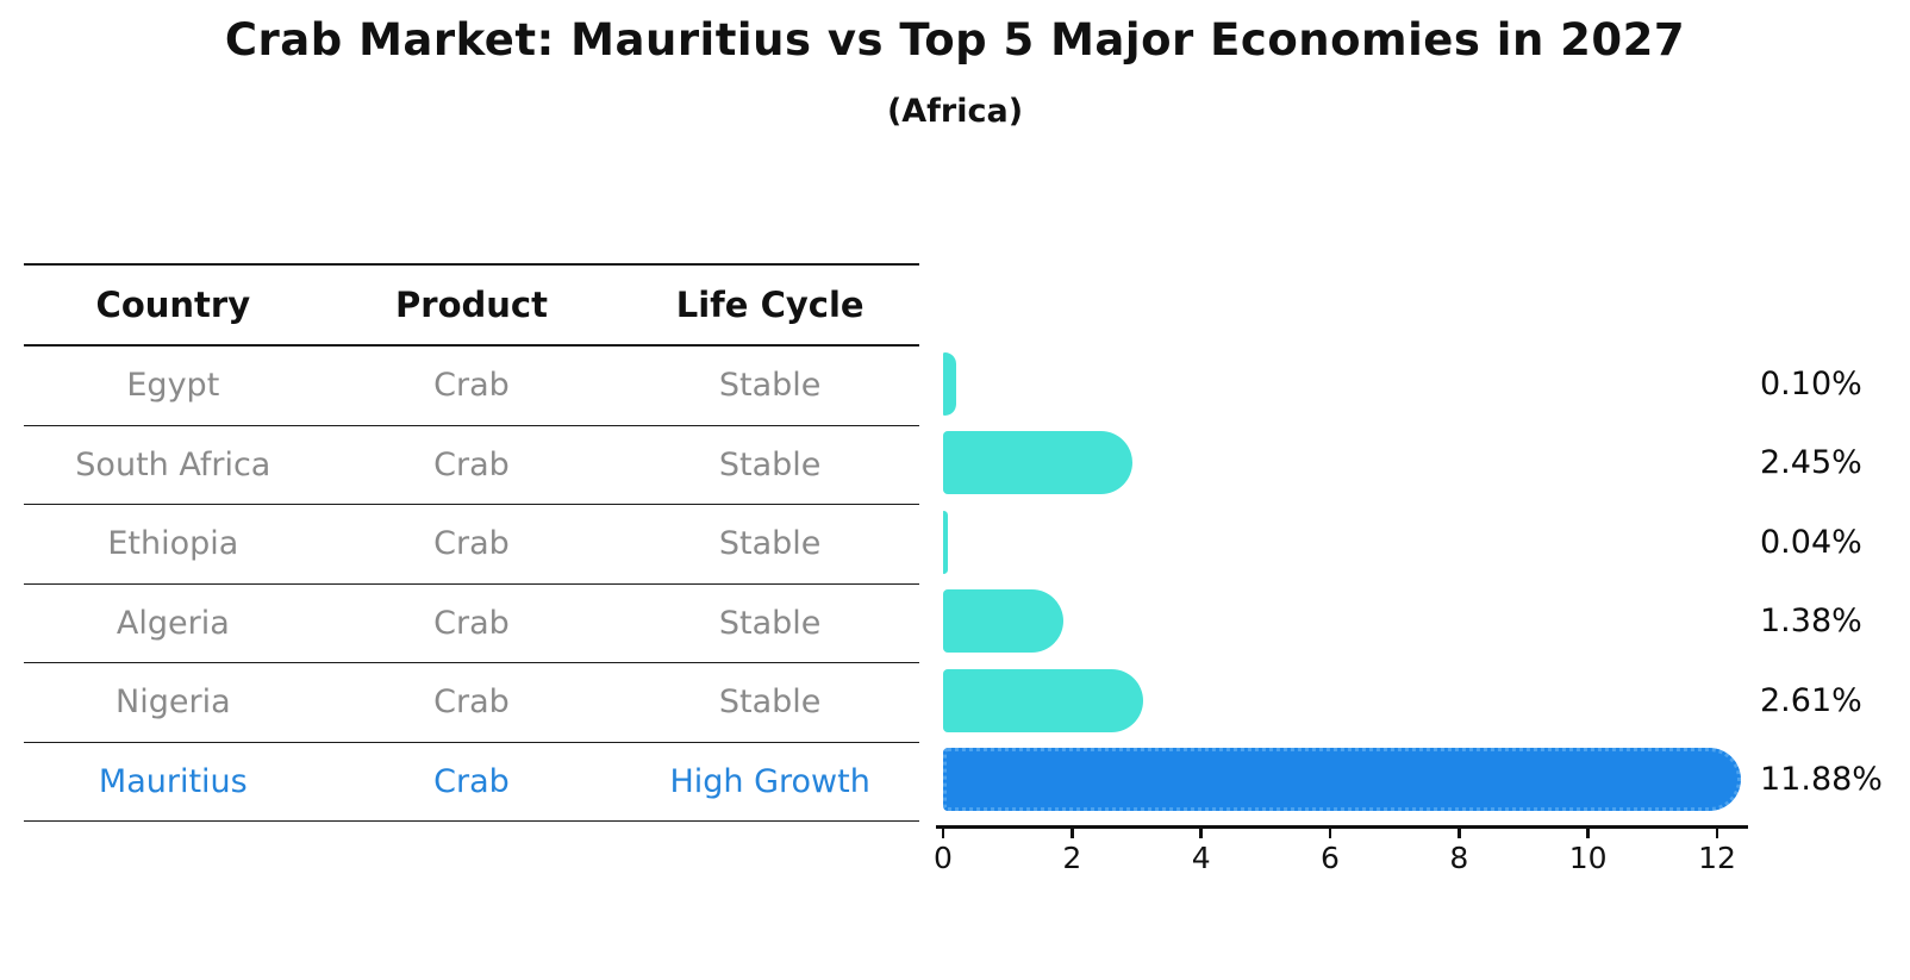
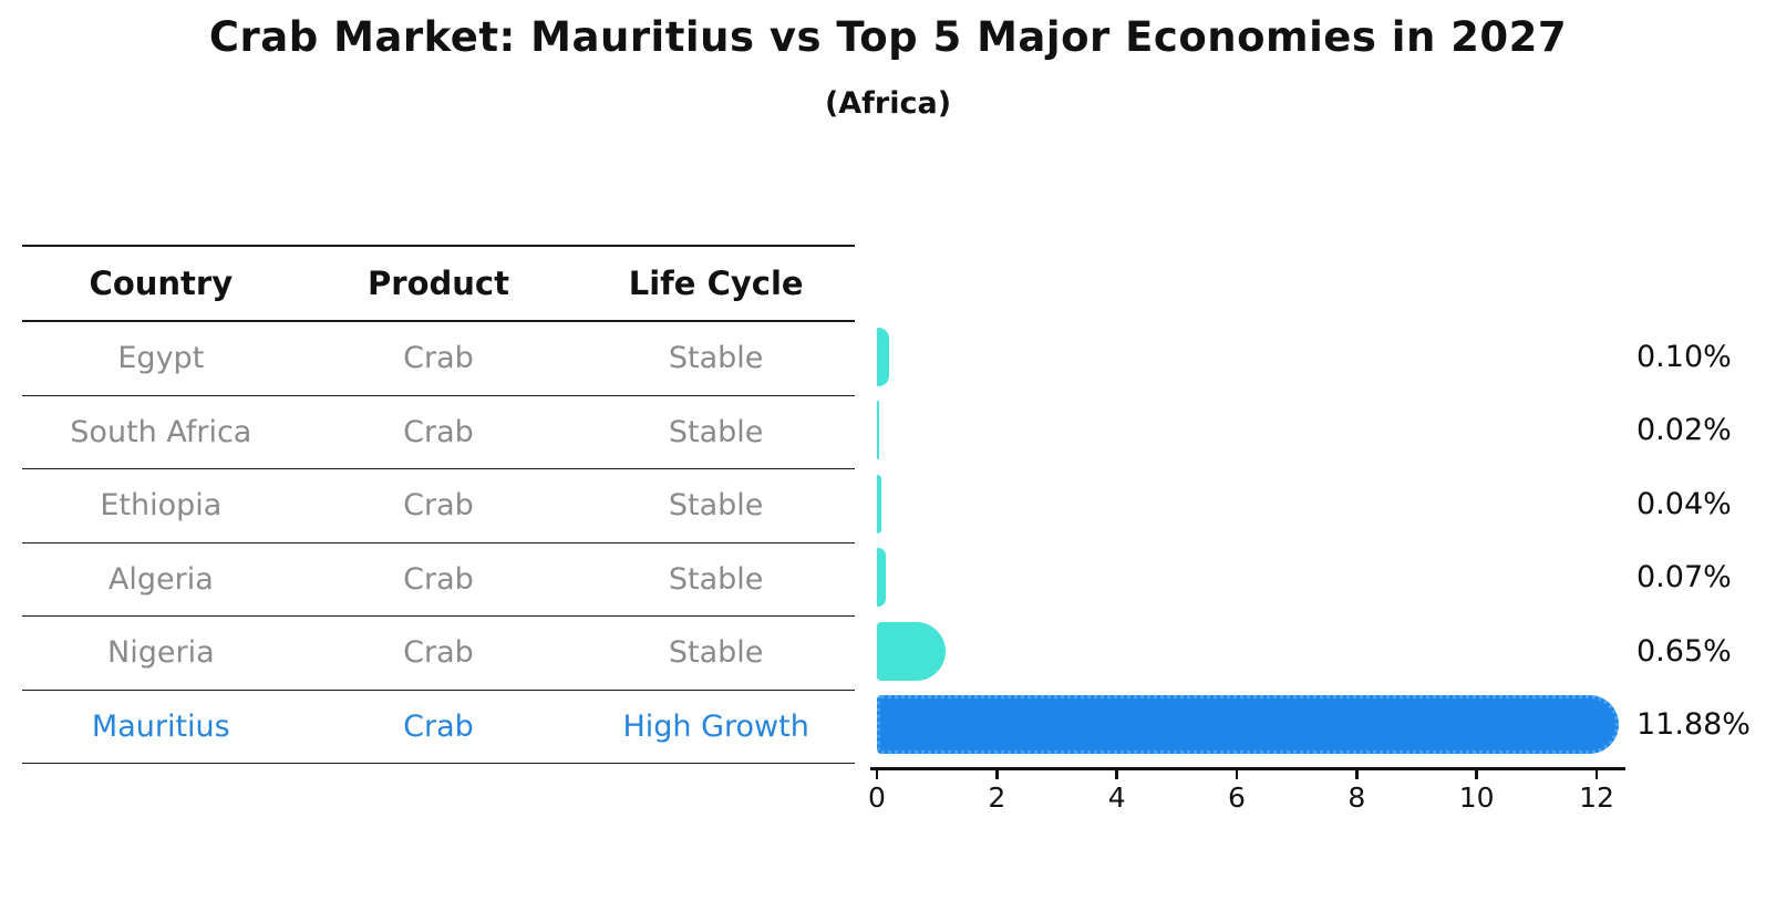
South Africa: 2.45% -> 0.02%
Algeria: 1.38% -> 0.07%
Nigeria: 2.61% -> 0.65%
